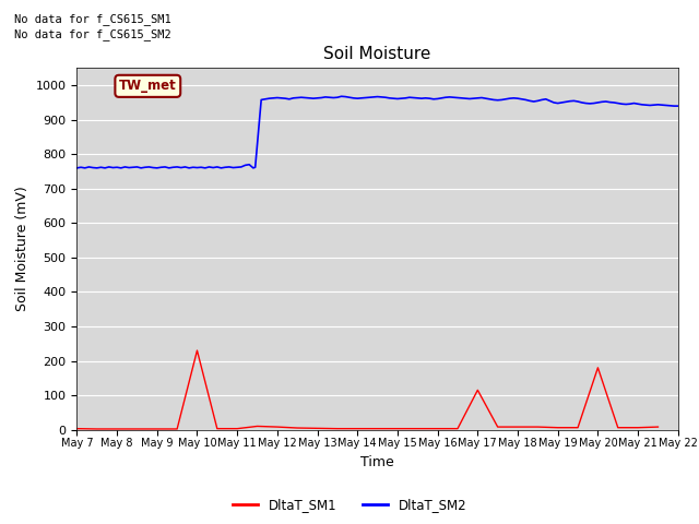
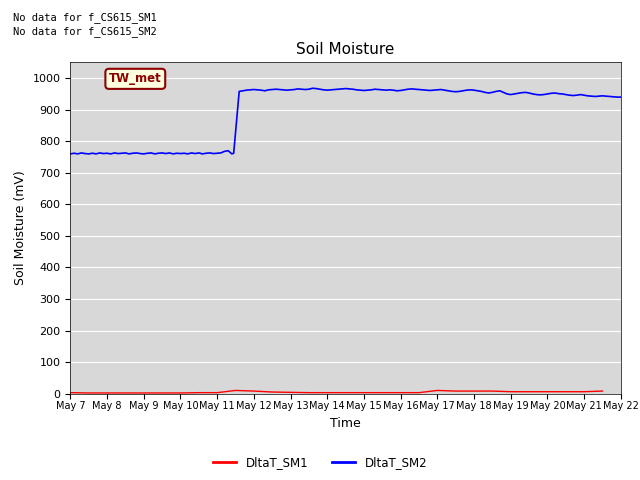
DltaT_SM1/May 10: 230 -> 2
DltaT_SM1/May 17: 115 -> 10
DltaT_SM1/May 20: 180 -> 6
